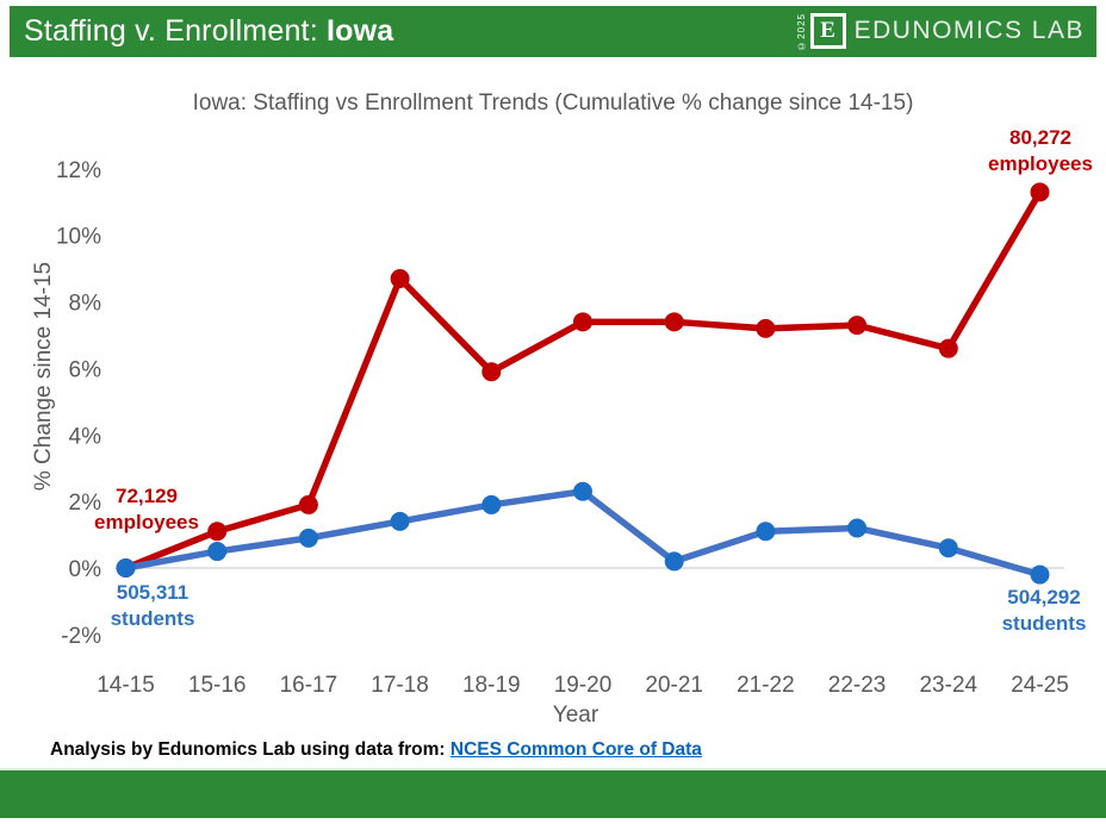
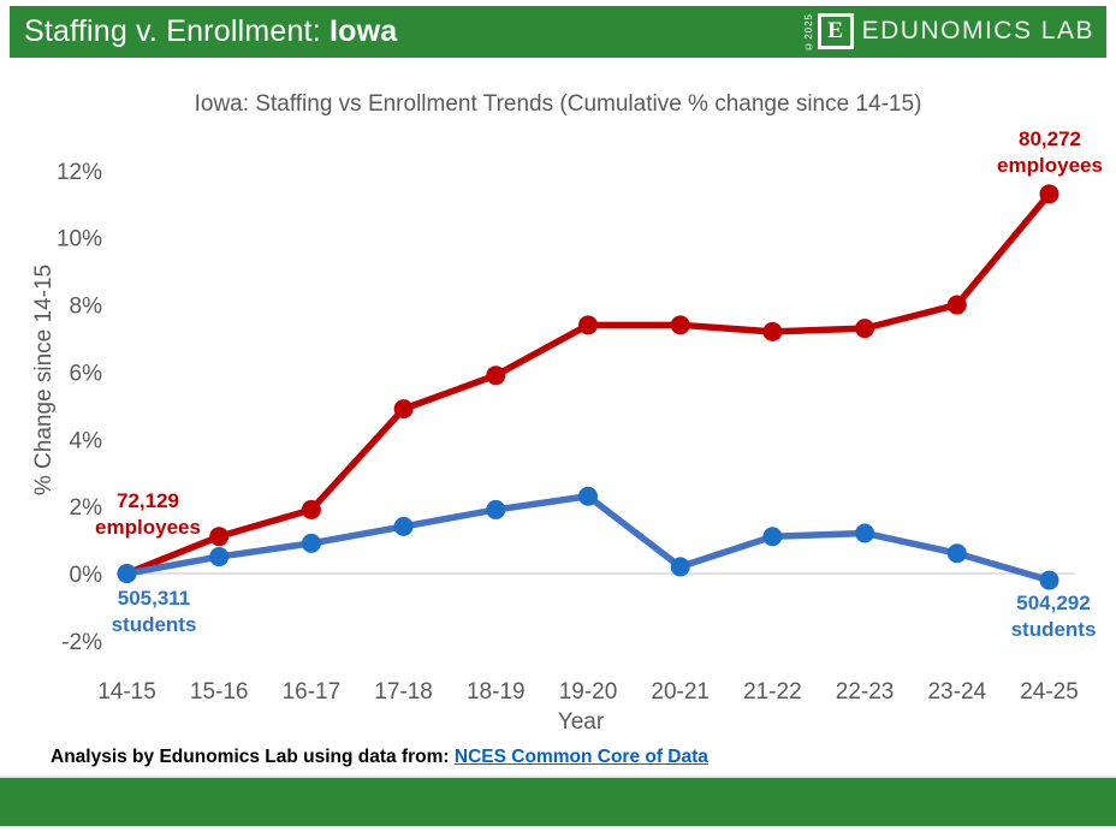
employees/17-18: 8.7% -> 4.9%
employees/23-24: 6.6% -> 8.0%
